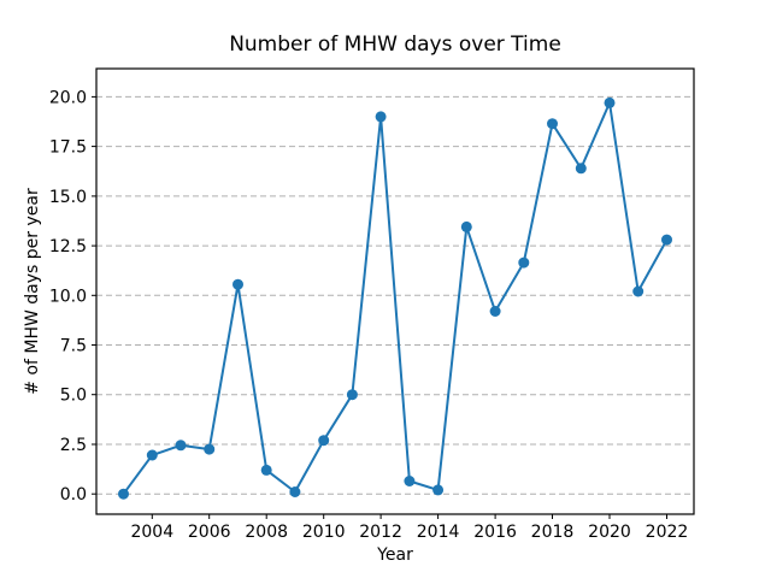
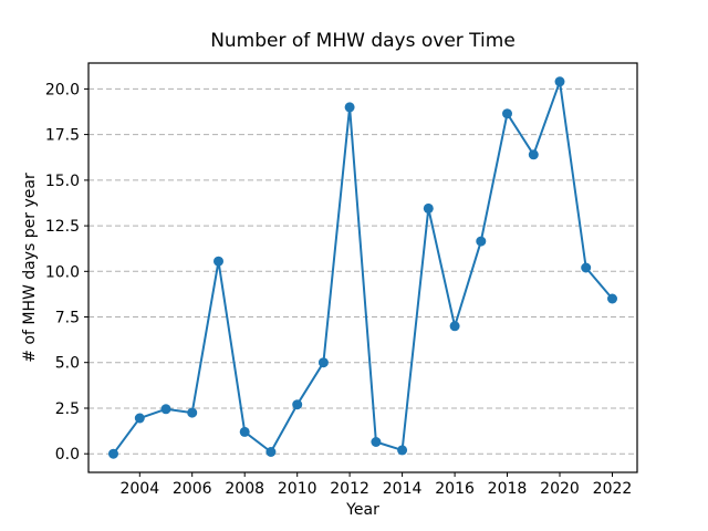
2016: 9.2 -> 7.0
2020: 19.7 -> 20.4
2022: 12.8 -> 8.5
